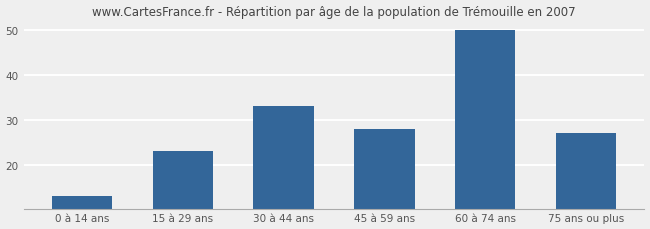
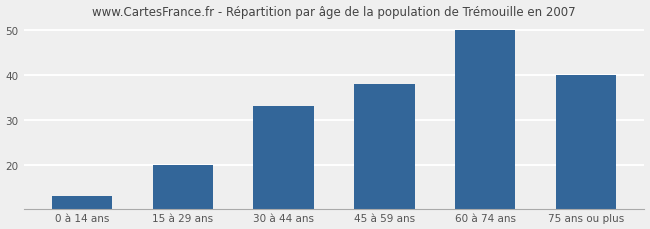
15 à 29 ans: 23 -> 20
45 à 59 ans: 28 -> 38
75 ans ou plus: 27 -> 40
